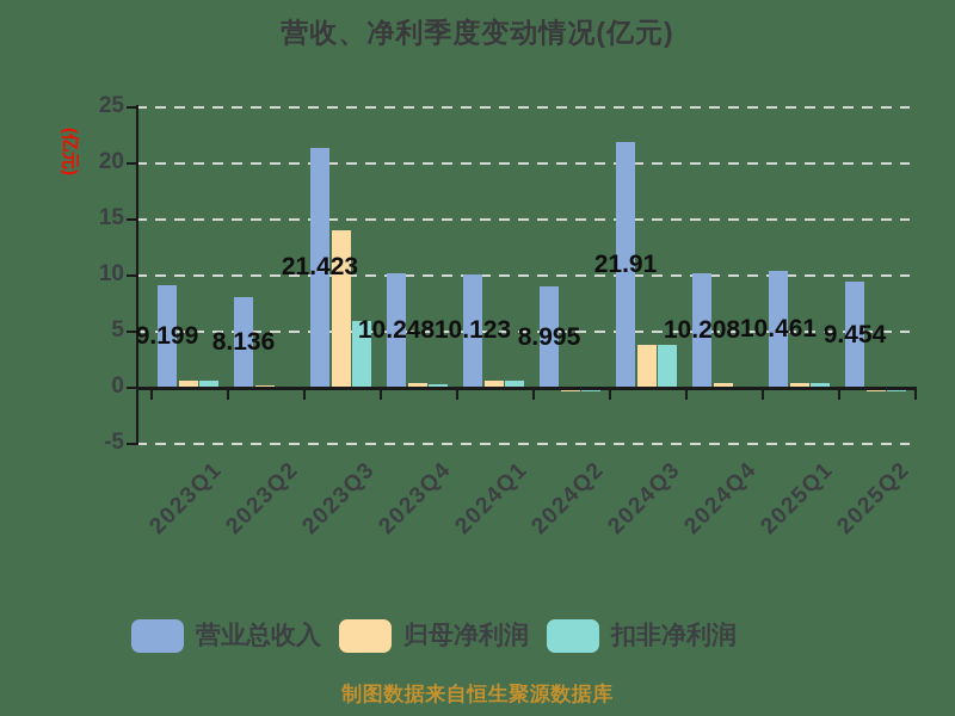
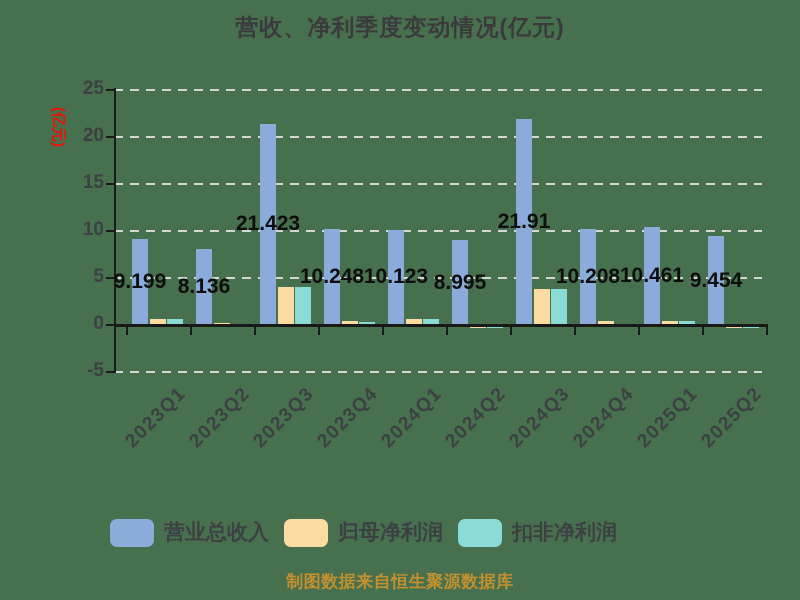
归母净利润/2023Q3: 14 -> 4
扣非净利润/2023Q3: 6 -> 4
